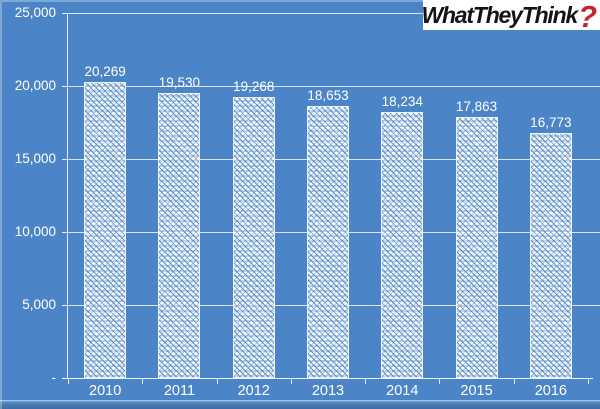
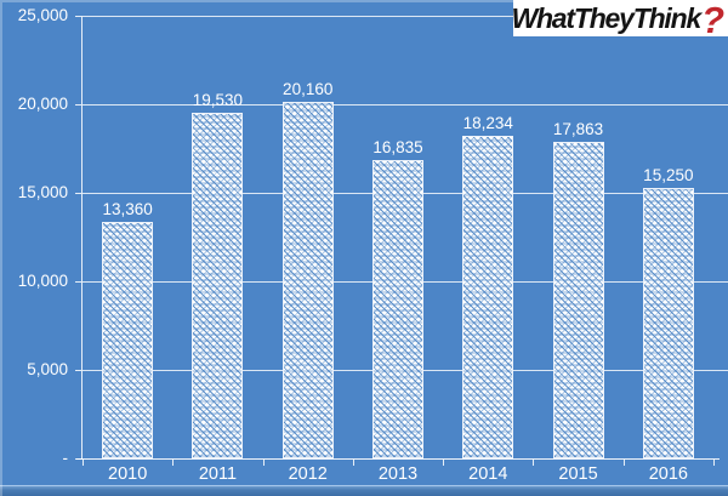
2010: 20,269 -> 13,360
2012: 19,268 -> 20,160
2013: 18,653 -> 16,835
2016: 16,773 -> 15,250
